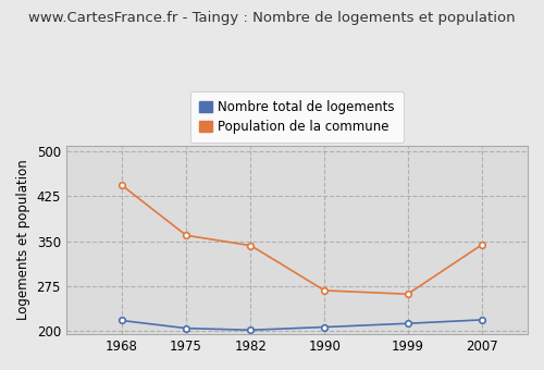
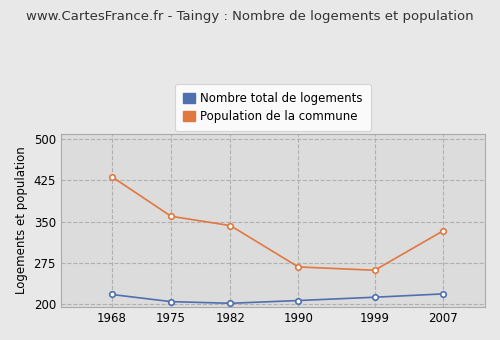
Population de la commune/1968: 444 -> 432
Population de la commune/2007: 344 -> 333
